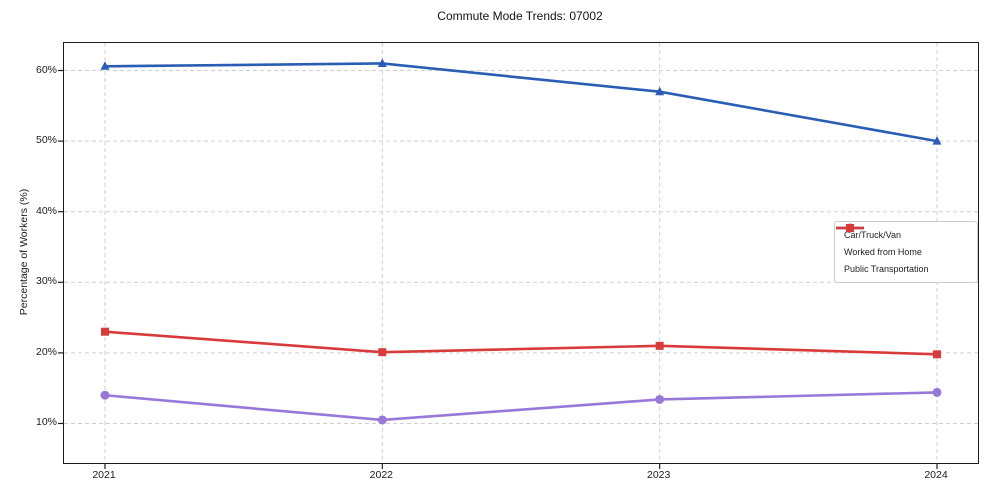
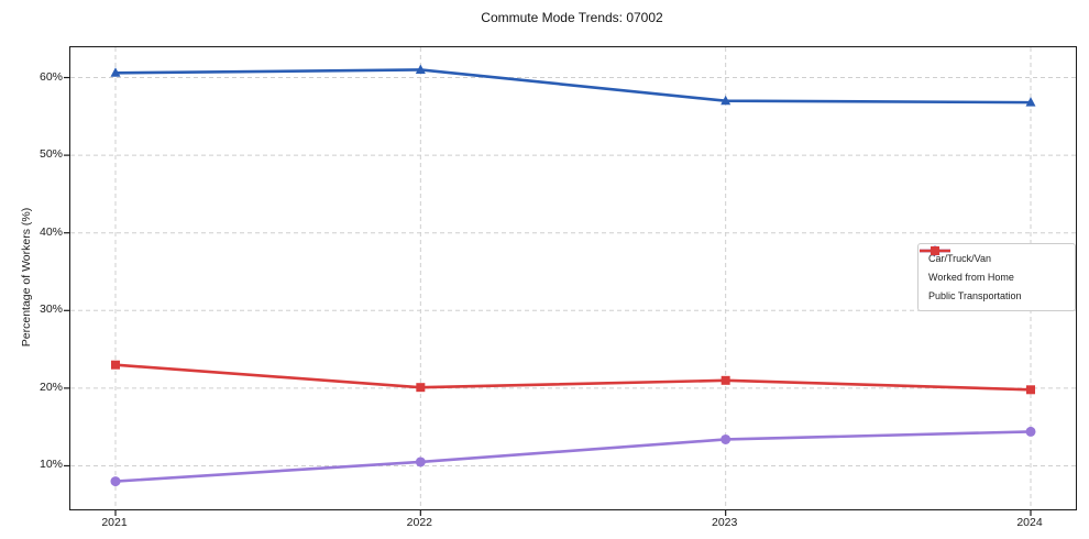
Worked from Home/2021: 14% -> 8%
Car/Truck/Van/2024: 50% -> 57%
